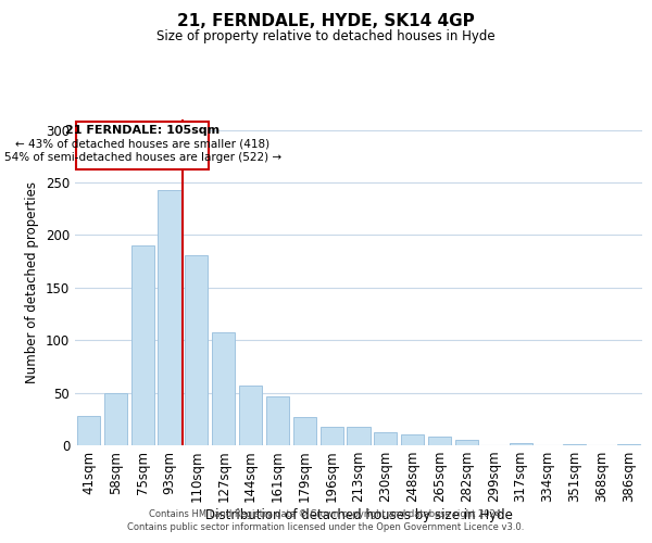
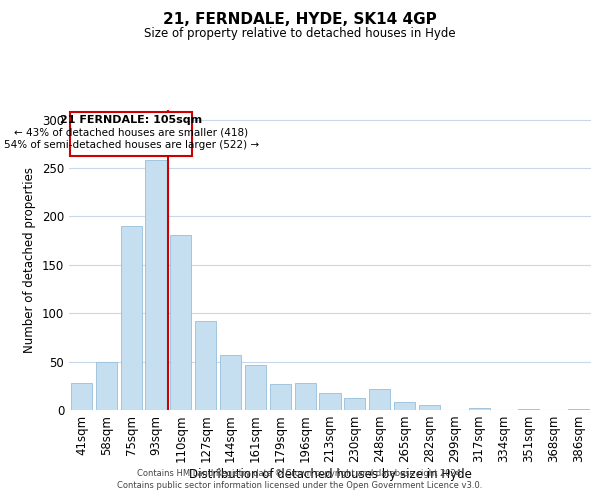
93sqm: 243 -> 258
127sqm: 107 -> 92
196sqm: 18 -> 28
248sqm: 10 -> 22
